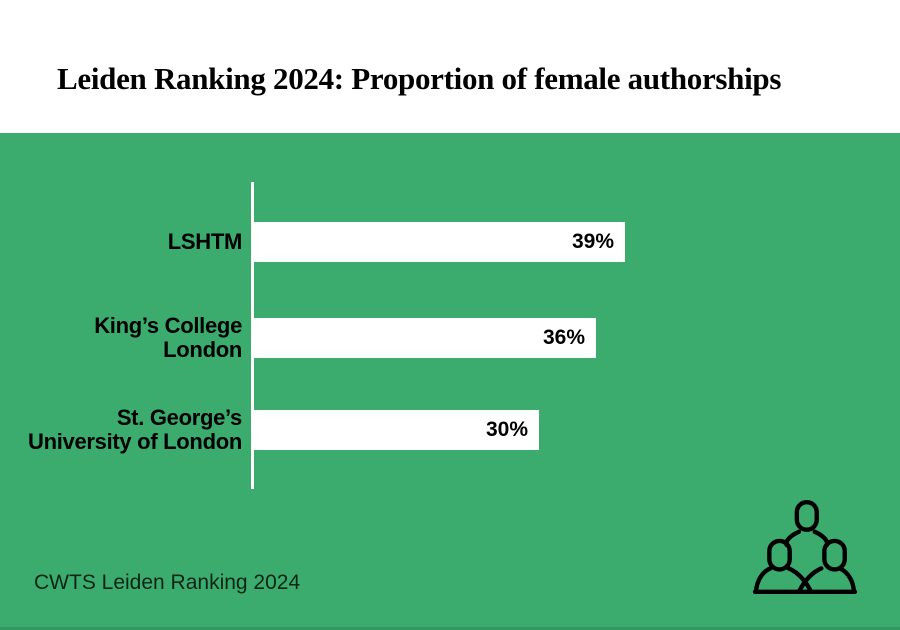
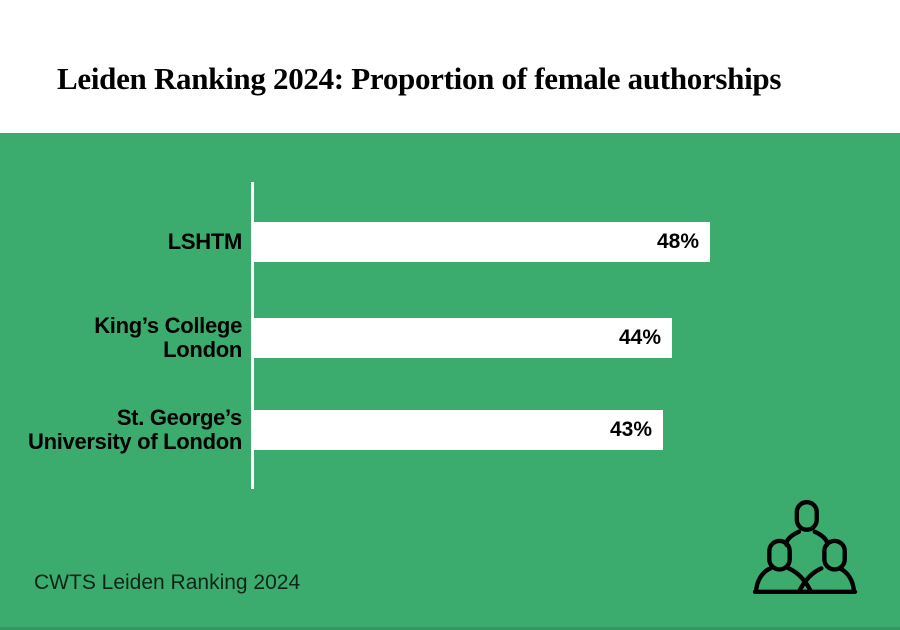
LSHTM: 39% -> 48%
King’s College London: 36% -> 44%
St. George’s University of London: 30% -> 43%
